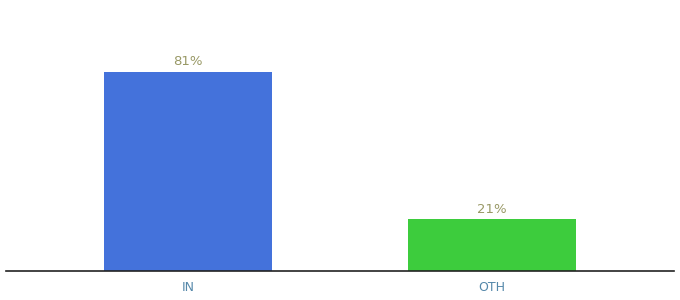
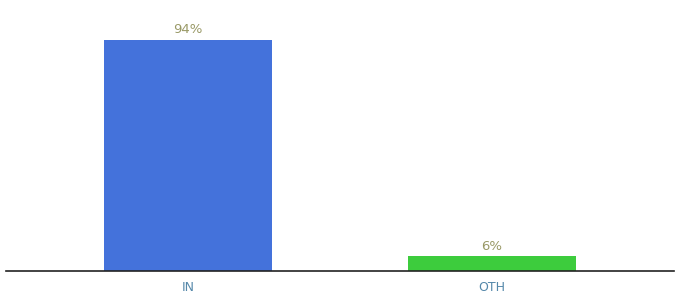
IN: 81% -> 94%
OTH: 21% -> 6%
